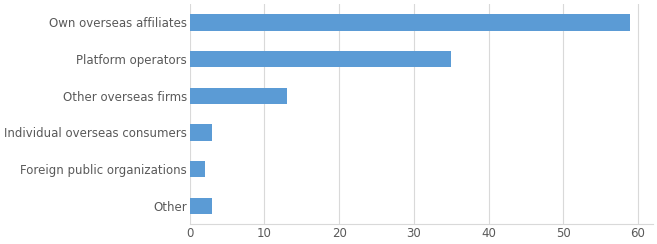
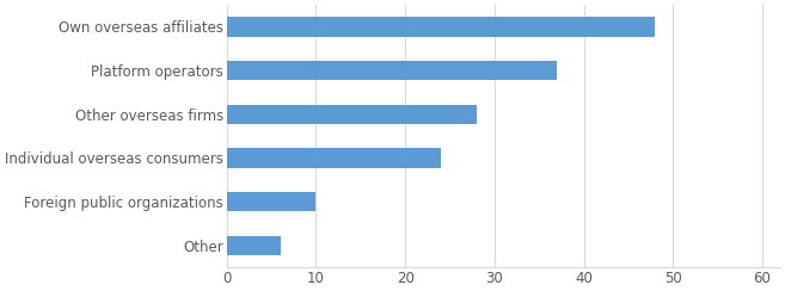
Own overseas affiliates: 59 -> 48
Platform operators: 35 -> 37
Other overseas firms: 13 -> 28
Individual overseas consumers: 3 -> 24
Foreign public organizations: 2 -> 10
Other: 3 -> 6
